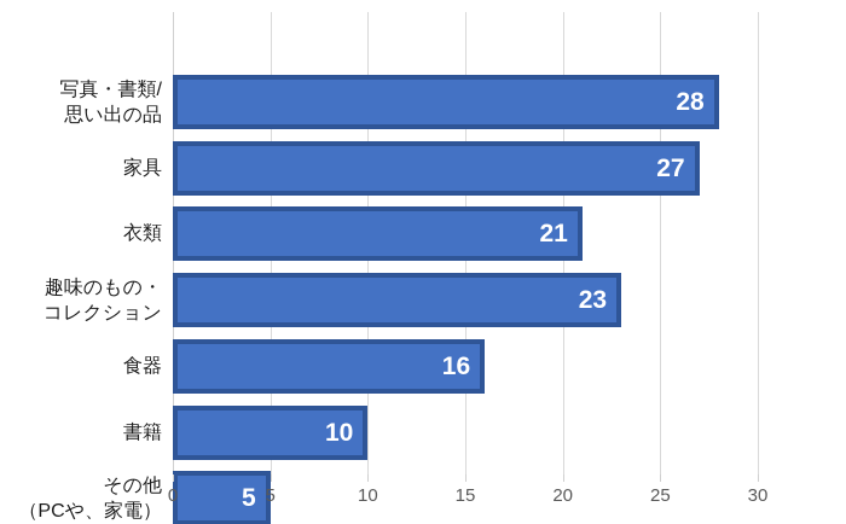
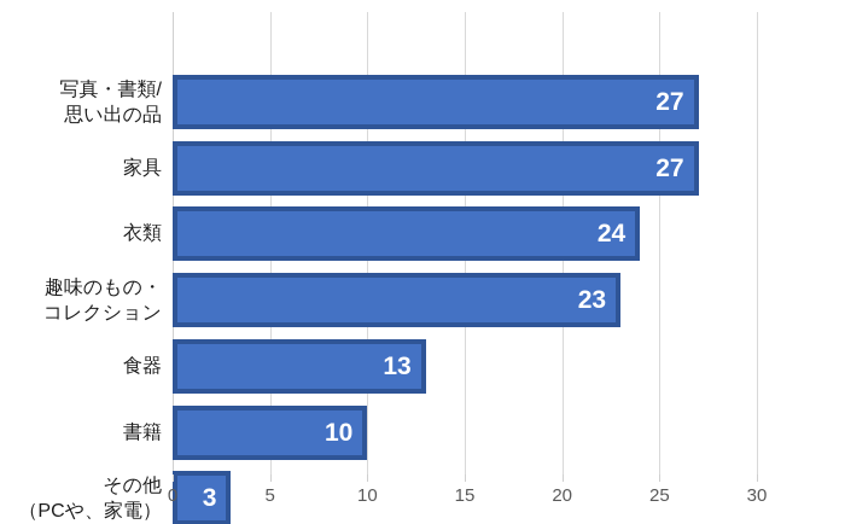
写真・書類/ 思い出の品: 28 -> 27
衣類: 21 -> 24
食器: 16 -> 13
その他 （PCや、家電）: 5 -> 3
